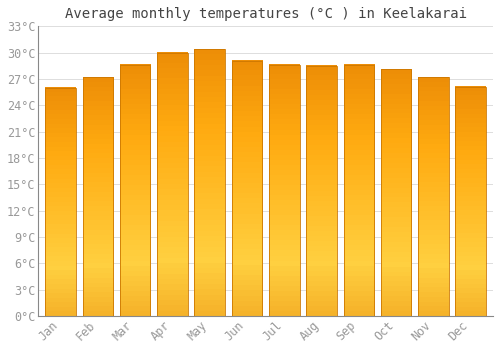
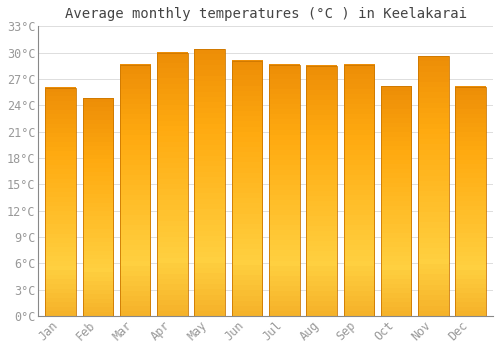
Feb: 27.2°C -> 24.8°C
Oct: 28.1°C -> 26.2°C
Nov: 27.2°C -> 29.6°C
